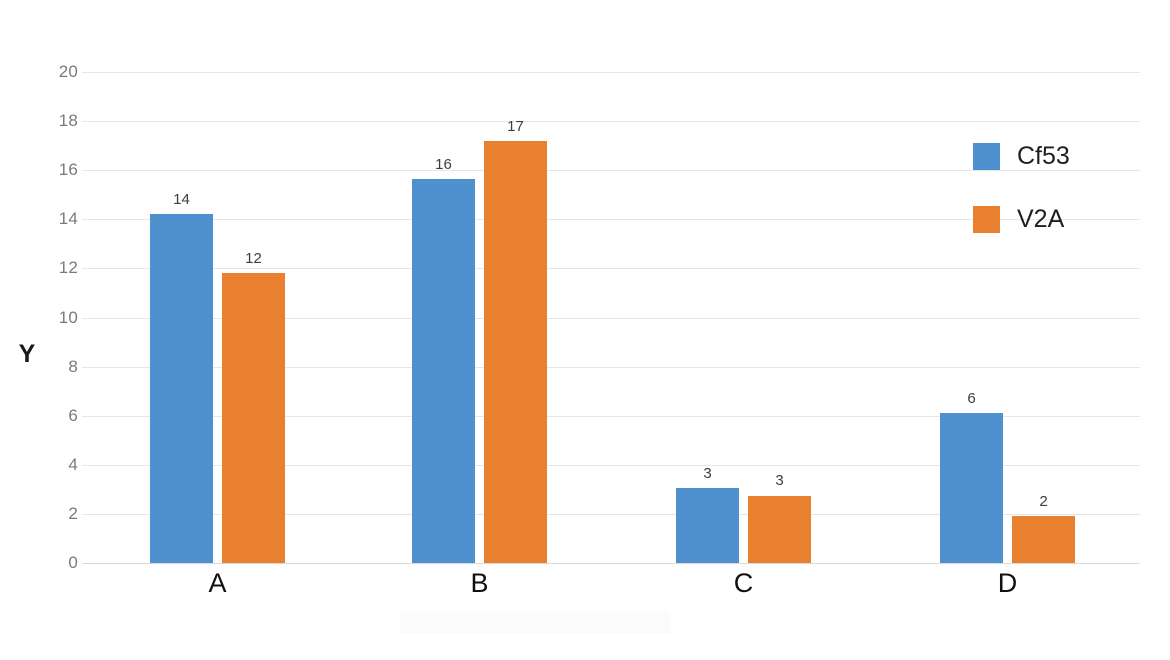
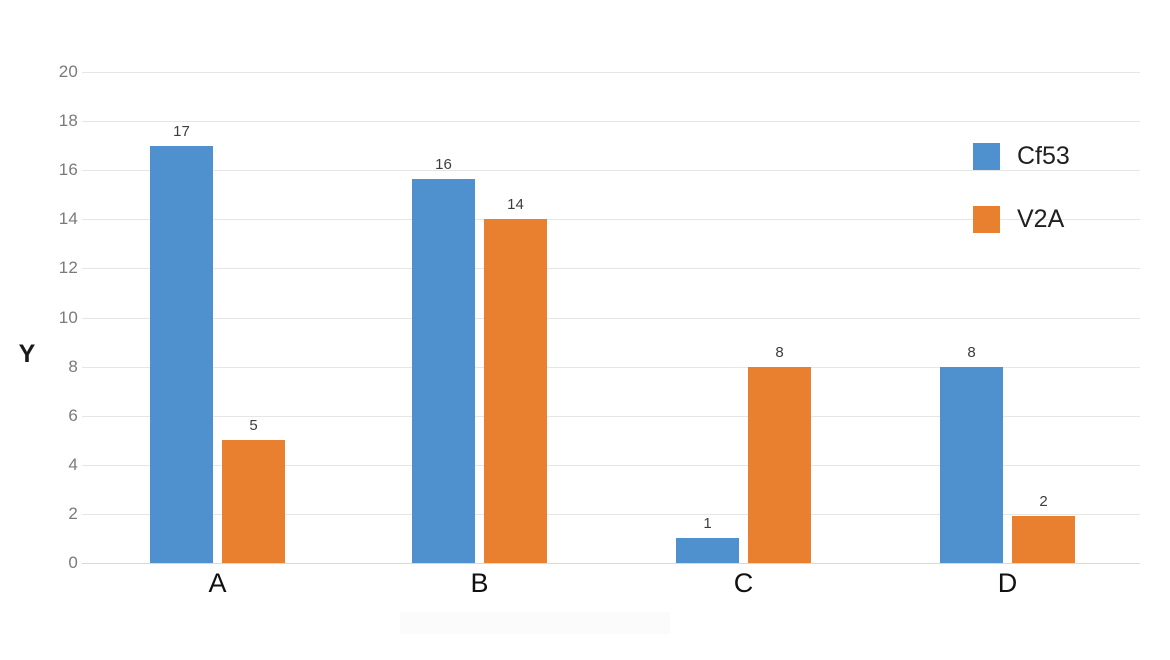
Cf53/A: 14 -> 17
V2A/A: 12 -> 5
V2A/B: 17 -> 14
Cf53/C: 3 -> 1
V2A/C: 3 -> 8
Cf53/D: 6 -> 8
